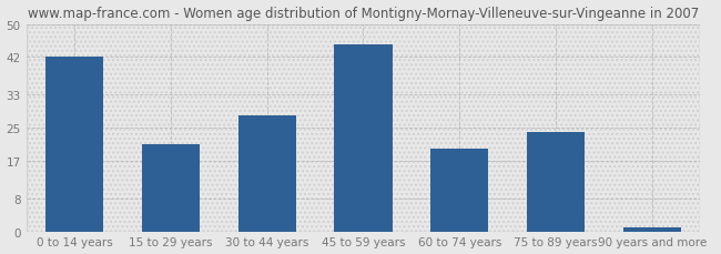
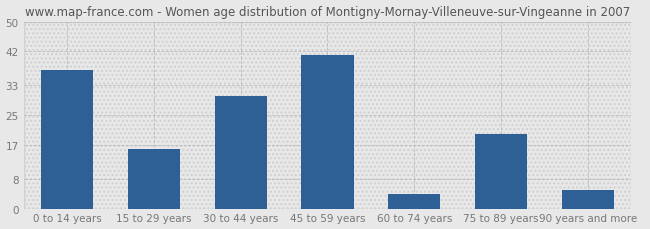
0 to 14 years: 42 -> 37
15 to 29 years: 21 -> 16
30 to 44 years: 28 -> 30
45 to 59 years: 45 -> 41
60 to 74 years: 20 -> 4
75 to 89 years: 24 -> 20
90 years and more: 1 -> 5
